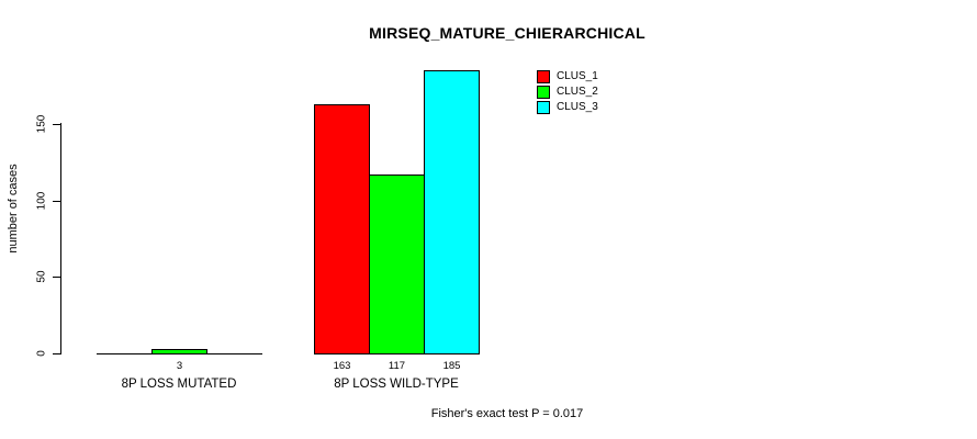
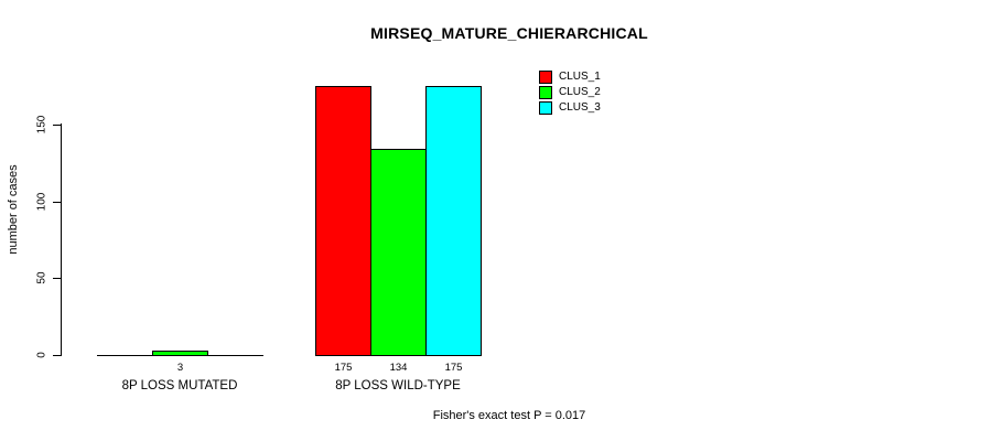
CLUS_1/8P LOSS WILD-TYPE: 163 -> 175
CLUS_2/8P LOSS WILD-TYPE: 117 -> 134
CLUS_3/8P LOSS WILD-TYPE: 185 -> 175
